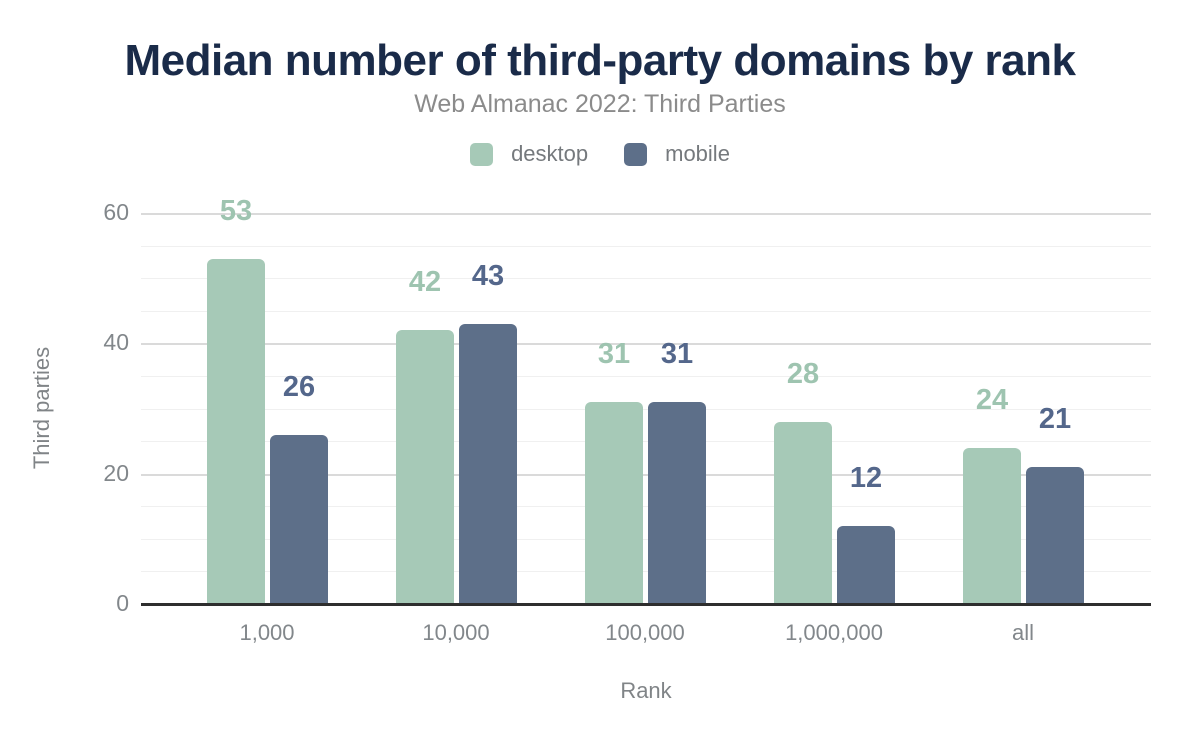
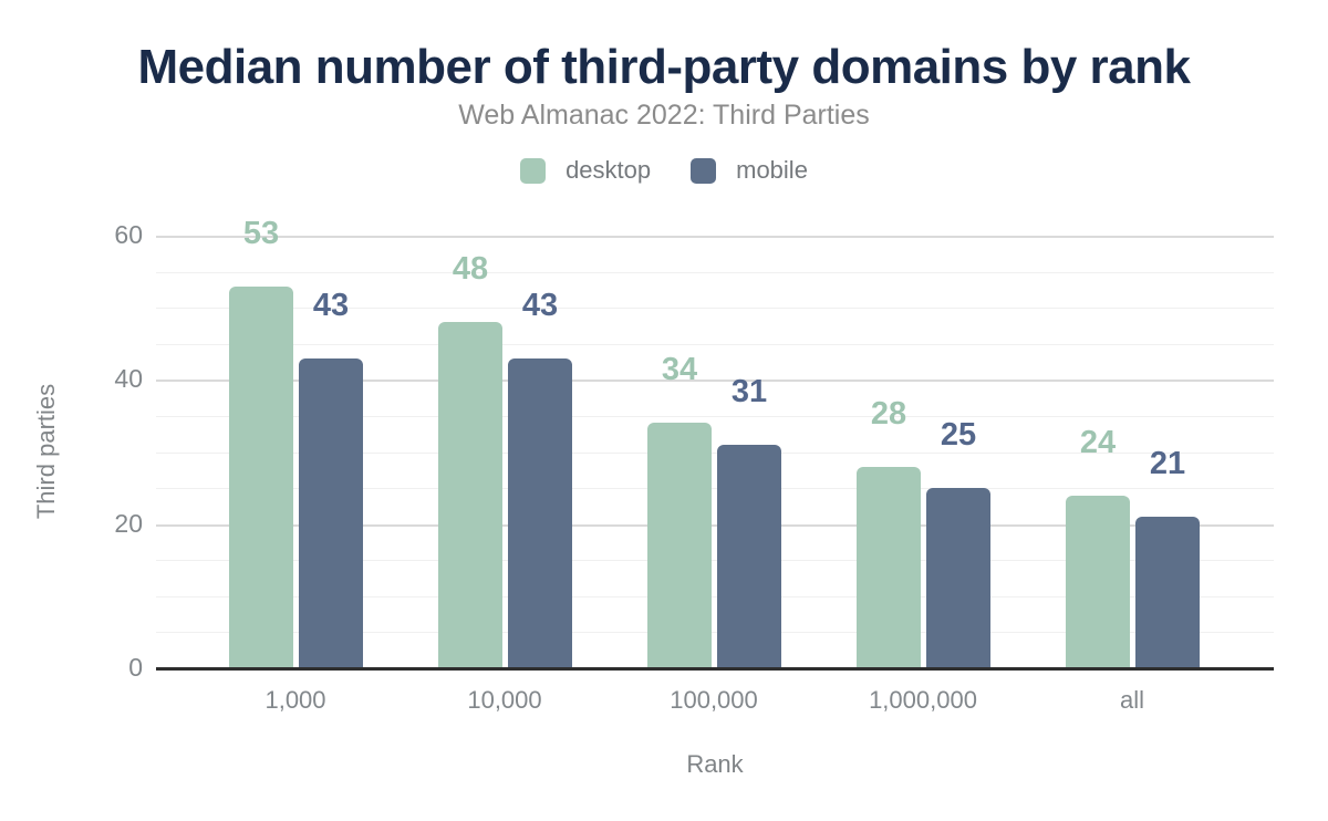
mobile/1,000: 26 -> 43
desktop/10,000: 42 -> 48
desktop/100,000: 31 -> 34
mobile/1,000,000: 12 -> 25
